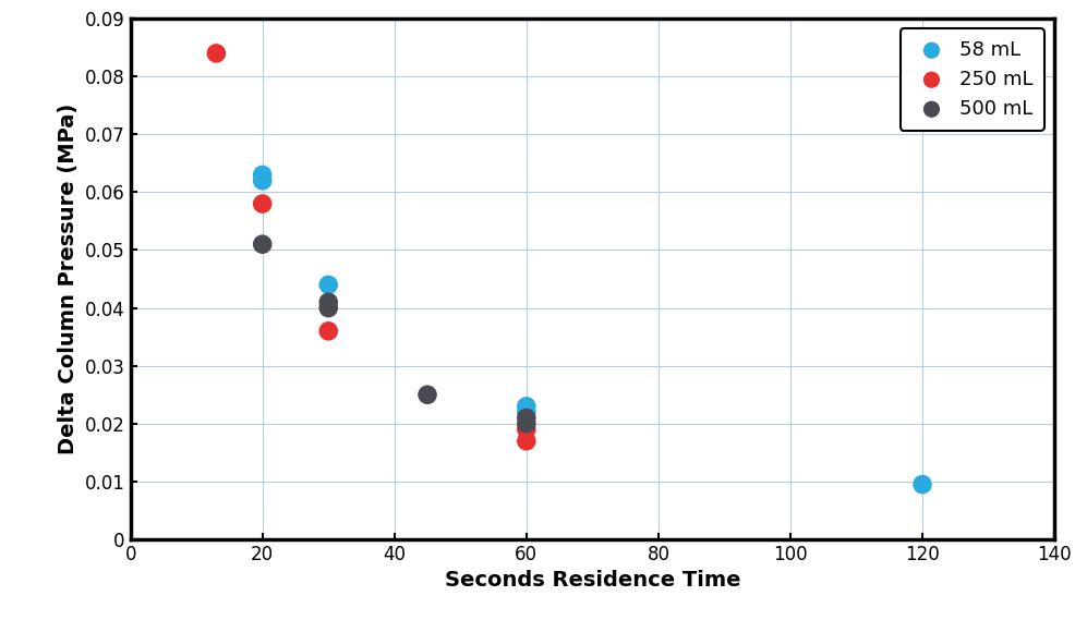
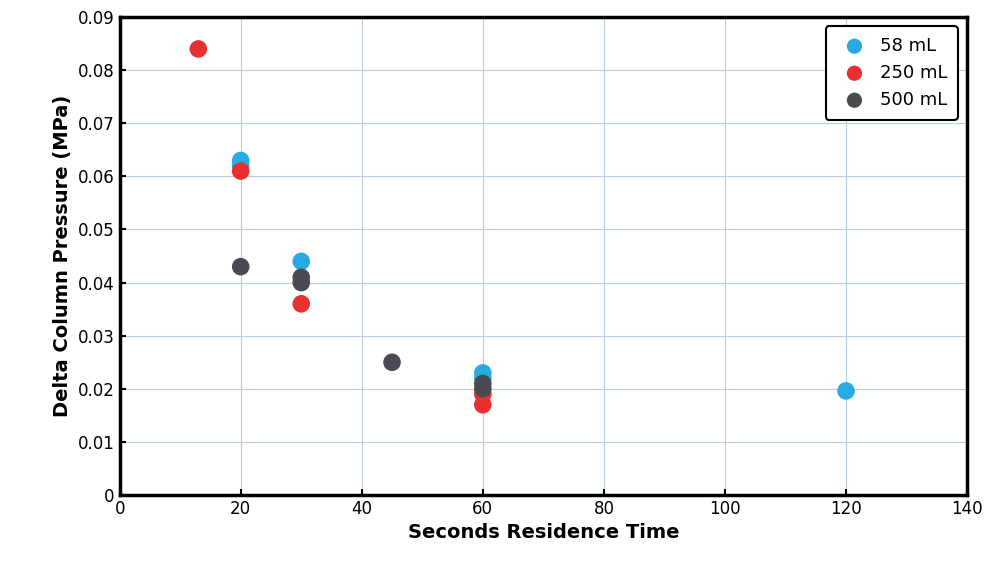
250 mL/20: 0.058 -> 0.061
500 mL/20: 0.051 -> 0.043
58 mL/120: 0.0095 -> 0.0196
